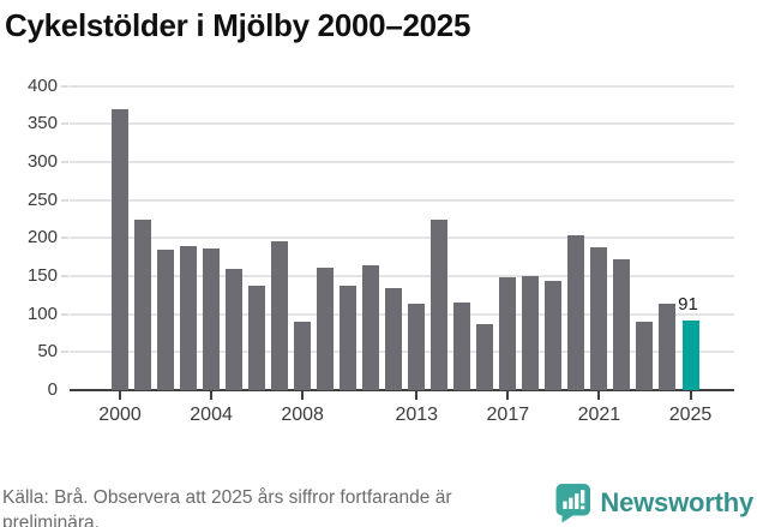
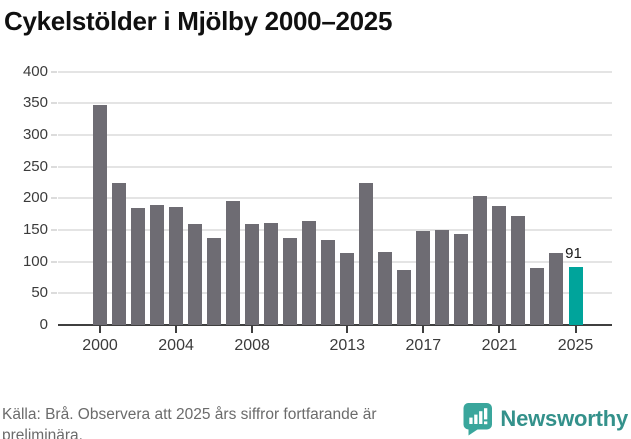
2000: 370 -> 350
2008: 90 -> 160
